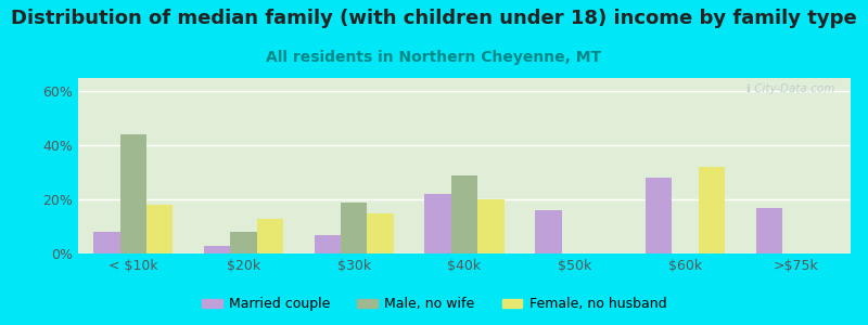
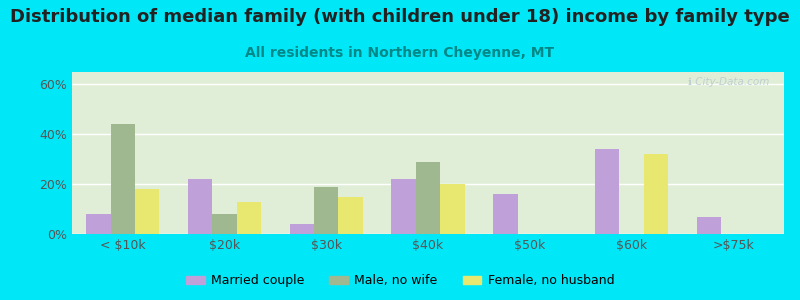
Married couple/$20k: 3% -> 22%
Married couple/$30k: 7% -> 4%
Married couple/$60k: 28% -> 34%
Married couple/>$75k: 17% -> 7%
